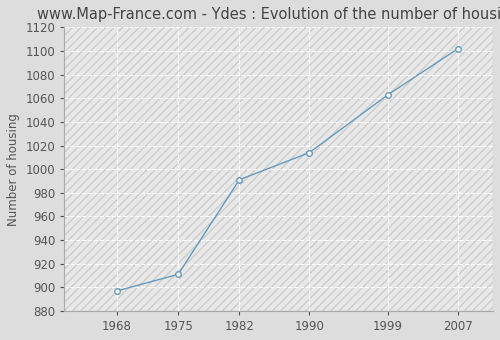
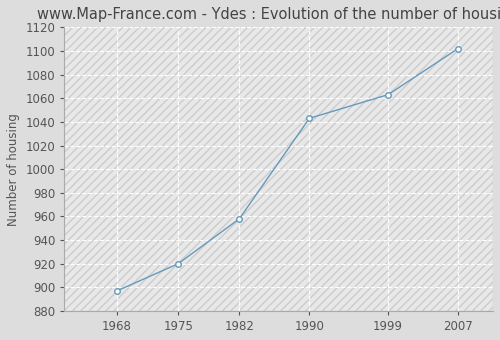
1975: 911 -> 920
1982: 991 -> 958
1990: 1014 -> 1043
